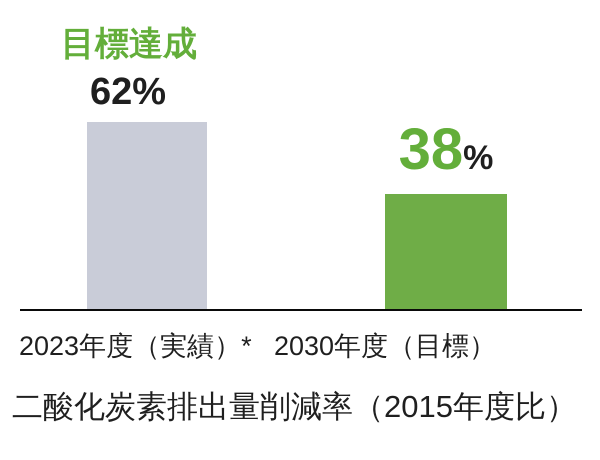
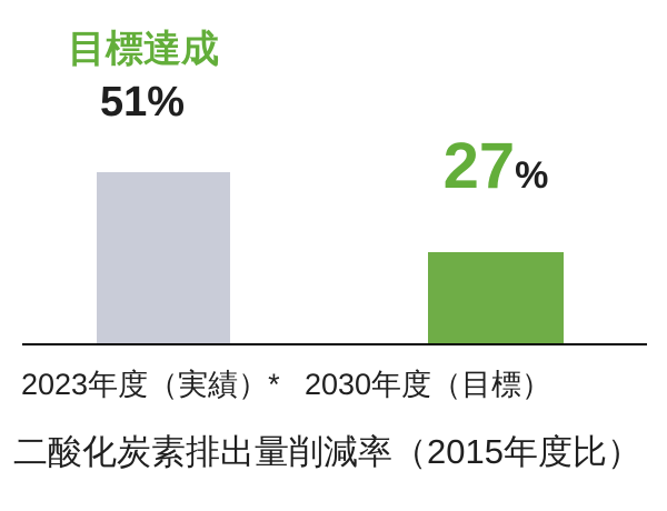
2023年度（実績）*: 62 -> 51
2030年度（目標）: 38 -> 27
